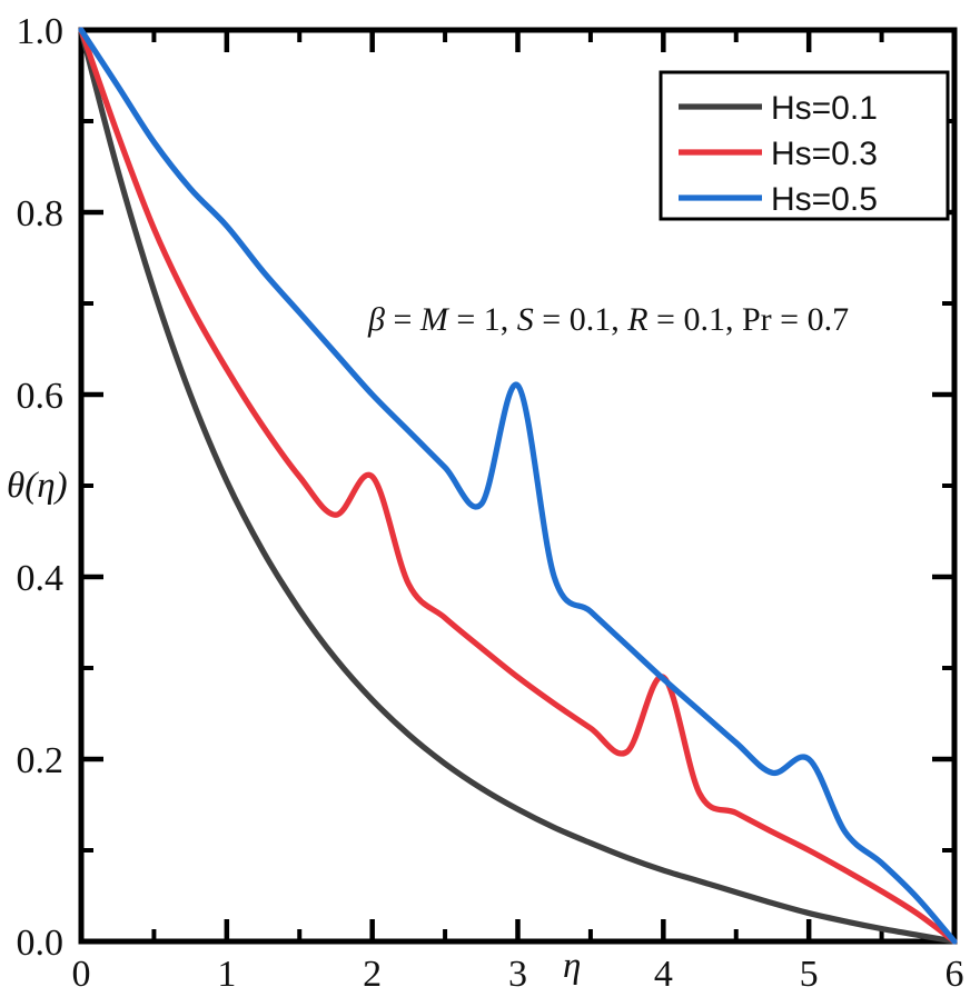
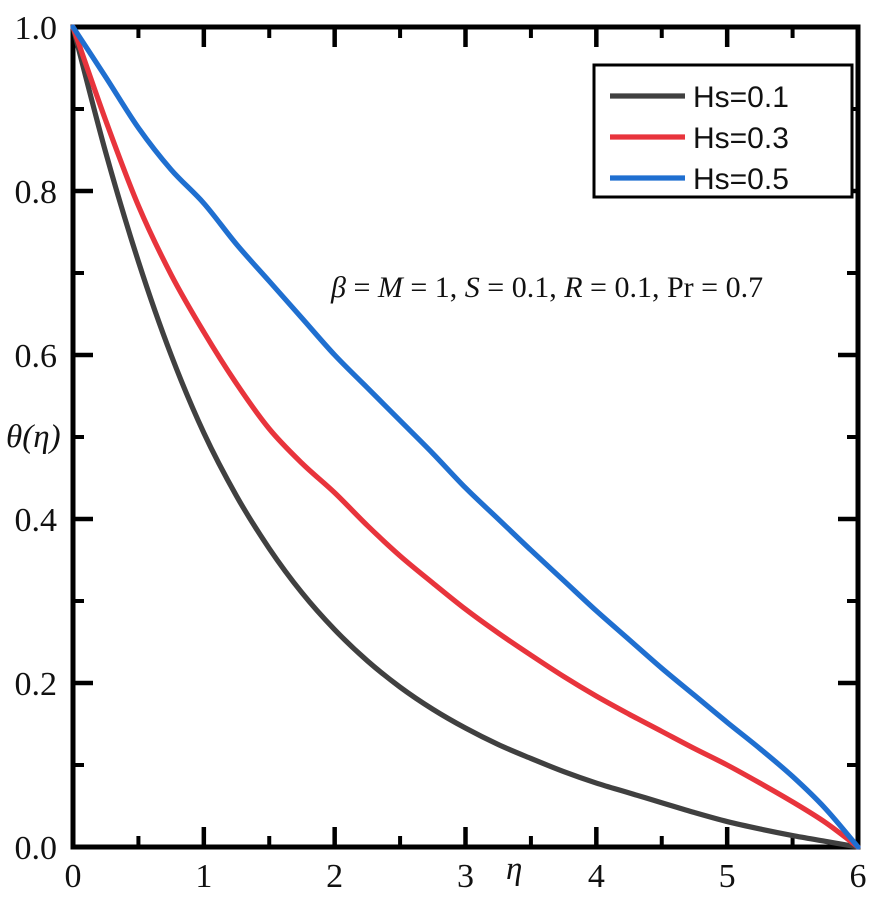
Hs=0.3/2: 0.51 -> 0.43
Hs=0.5/3: 0.61 -> 0.44
Hs=0.3/4: 0.29 -> 0.18
Hs=0.5/5: 0.20 -> 0.15
